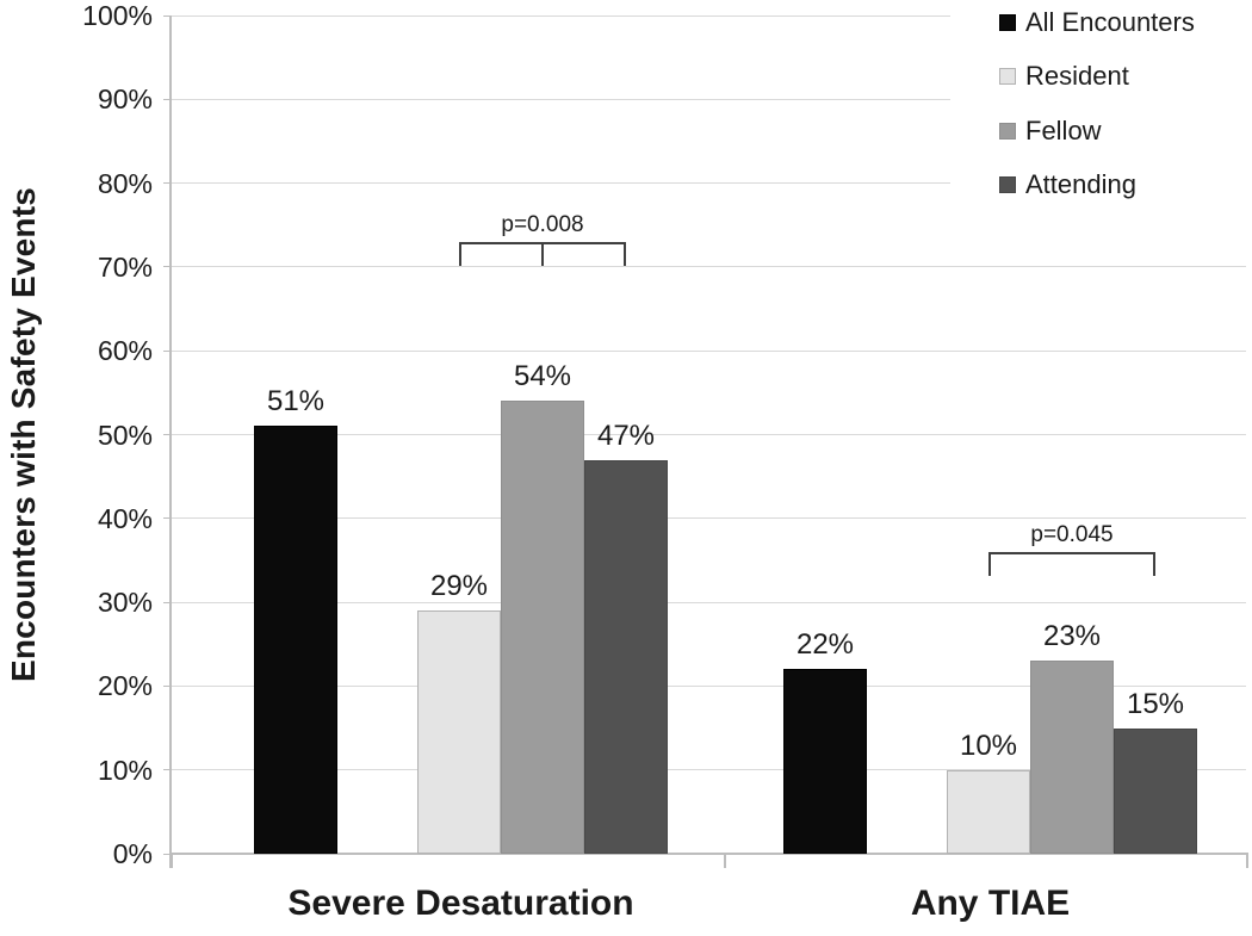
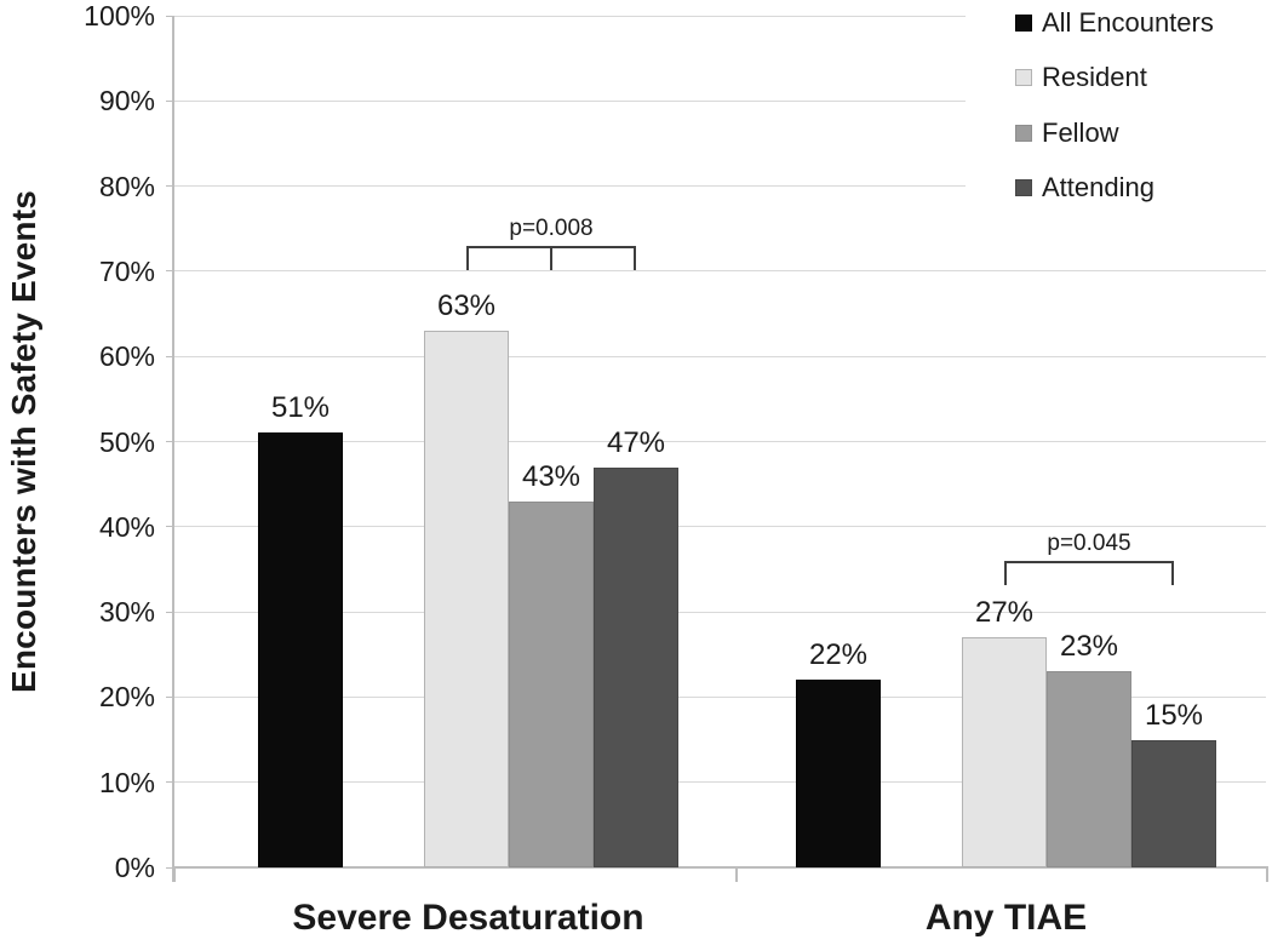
Resident/Severe Desaturation: 29% -> 63%
Fellow/Severe Desaturation: 54% -> 43%
Resident/Any TIAE: 10% -> 27%
